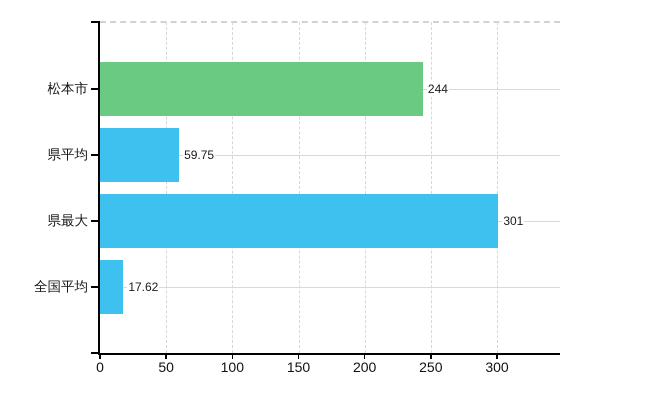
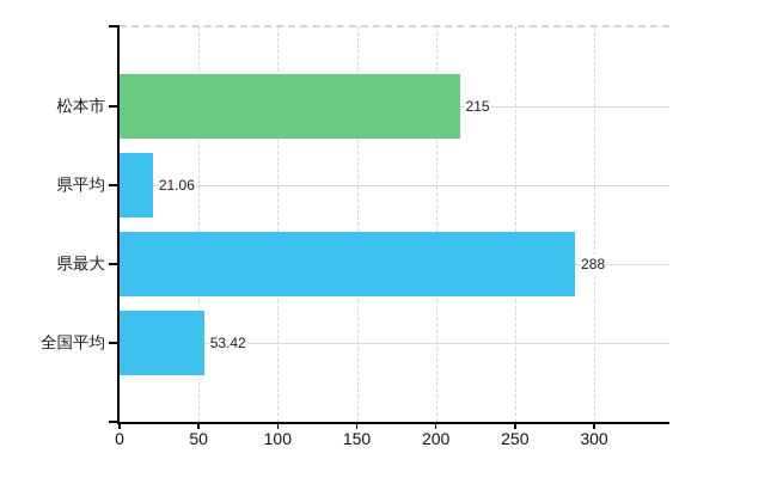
松本市: 244 -> 215
県平均: 59.75 -> 21.06
県最大: 301 -> 288
全国平均: 17.62 -> 53.42
